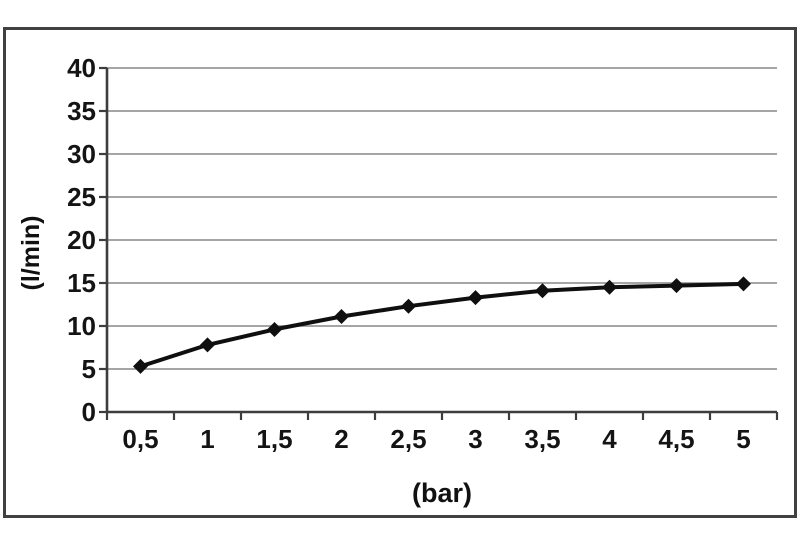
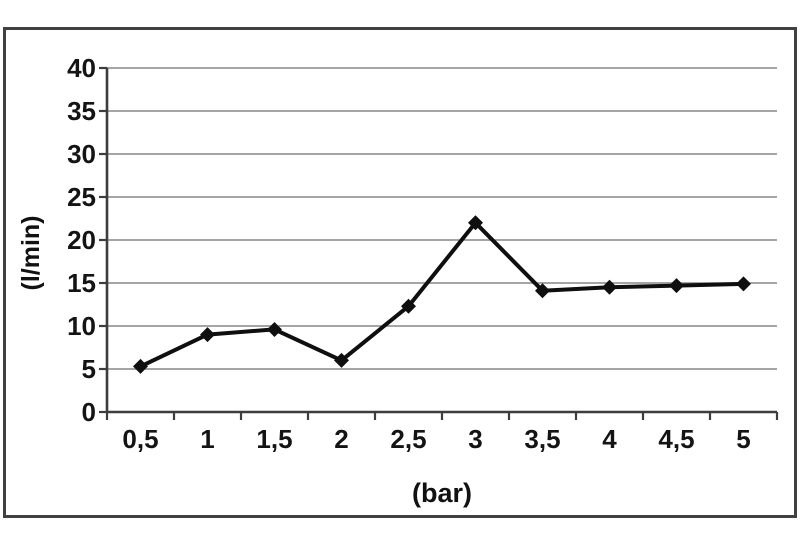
1: 8 -> 9
2: 11 -> 6
3: 13 -> 22
